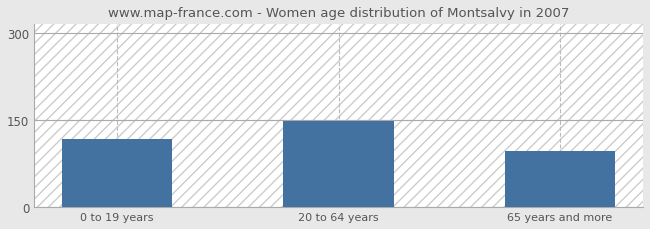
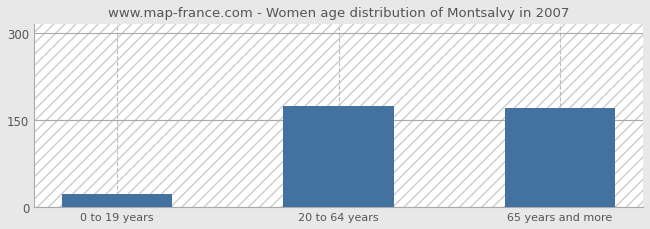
0 to 19 years: 118 -> 22
20 to 64 years: 148 -> 175
65 years and more: 96 -> 170
